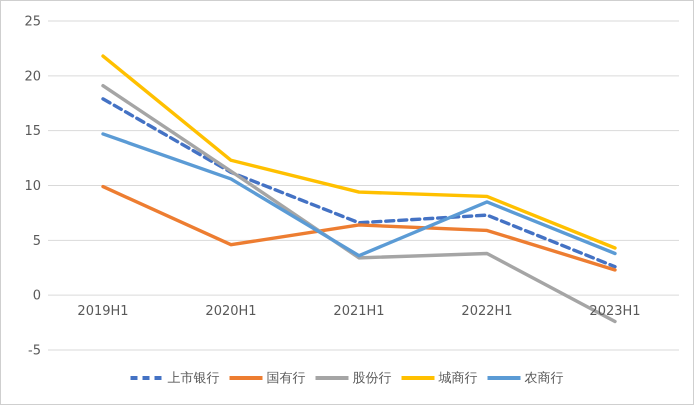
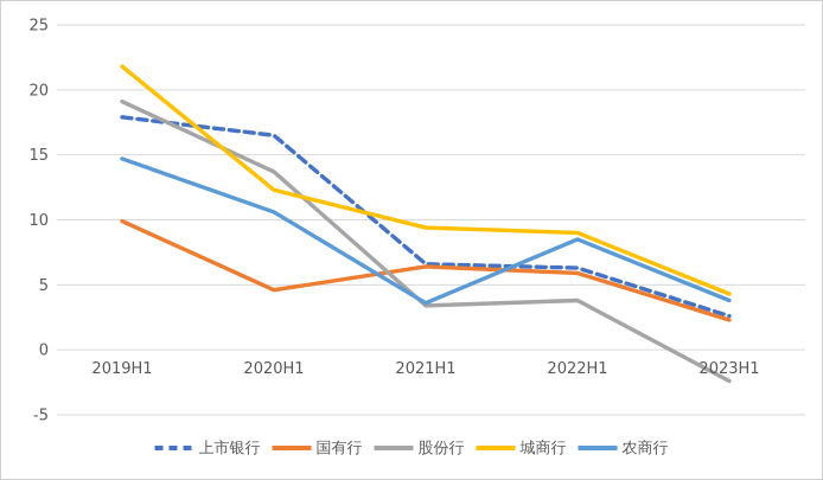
上市银行/2020H1: 11.2 -> 16.5
股份行/2020H1: 11.3 -> 13.7
上市银行/2022H1: 7.3 -> 6.3
